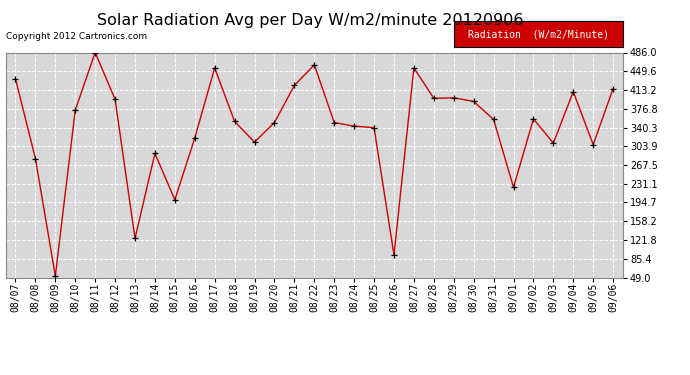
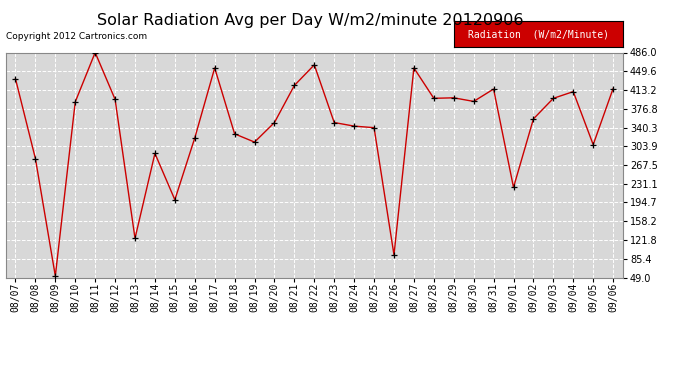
08/10: 374 -> 390
08/18: 352 -> 328
08/31: 356 -> 415
09/03: 310 -> 397
